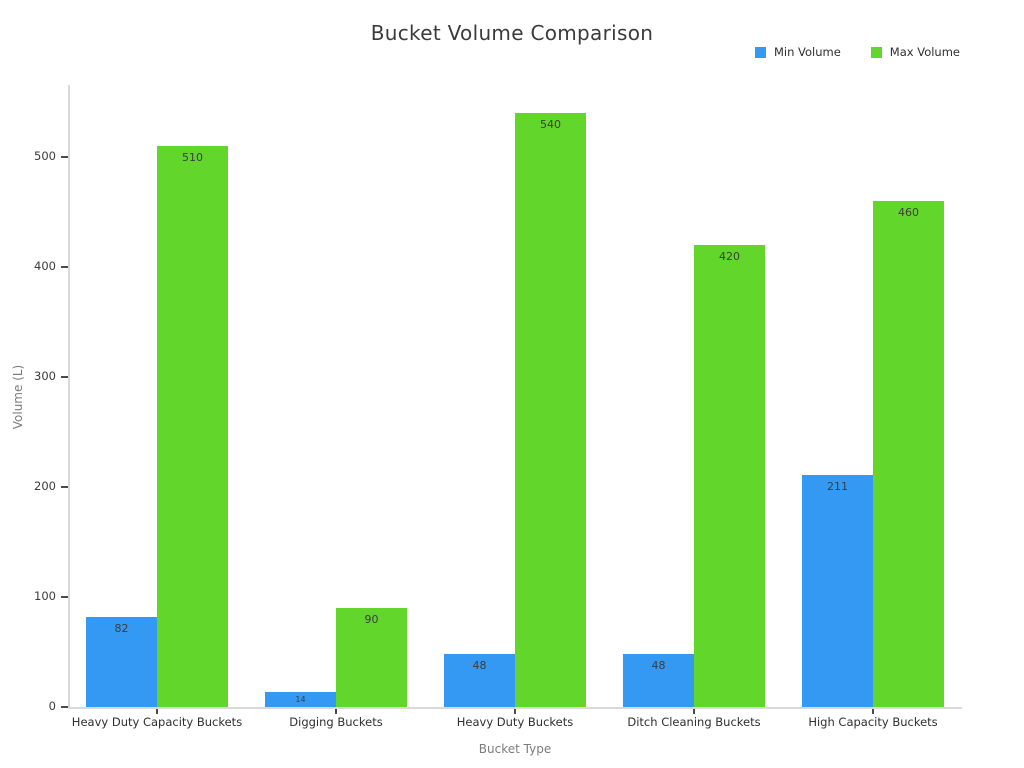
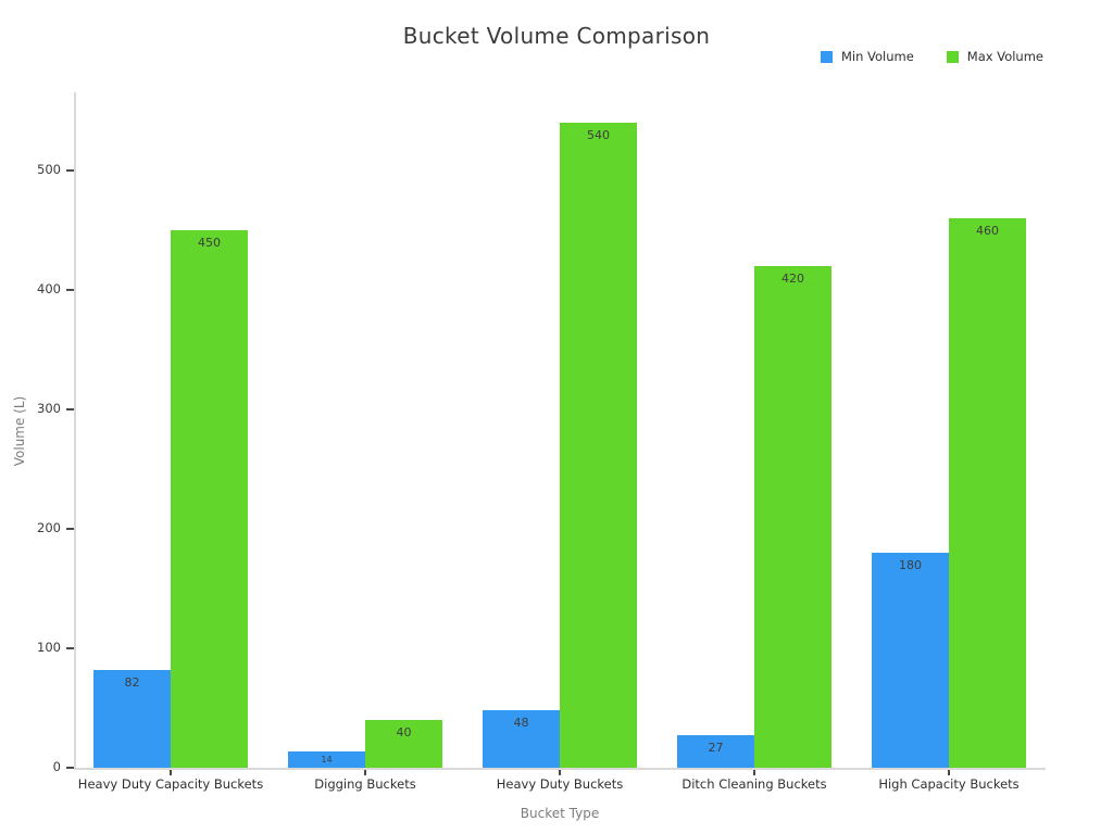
Max Volume/Heavy Duty Capacity Buckets: 510 -> 450
Max Volume/Digging Buckets: 90 -> 40
Min Volume/Ditch Cleaning Buckets: 48 -> 27
Min Volume/High Capacity Buckets: 211 -> 180
